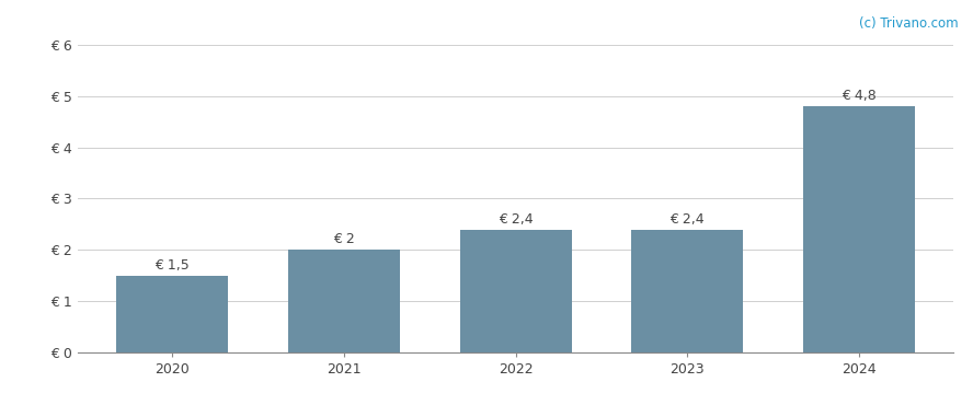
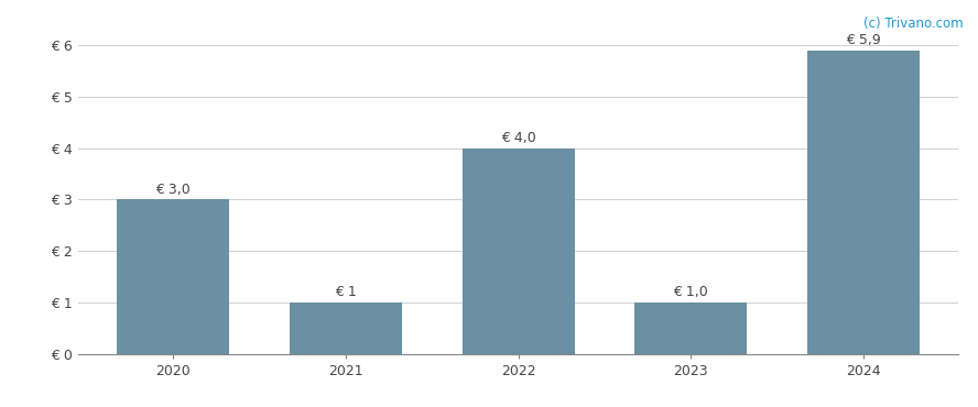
2020: 1,5 -> 3,0
2021: 2 -> 1
2022: 2,4 -> 4,0
2023: 2,4 -> 1,0
2024: 4,8 -> 5,9
